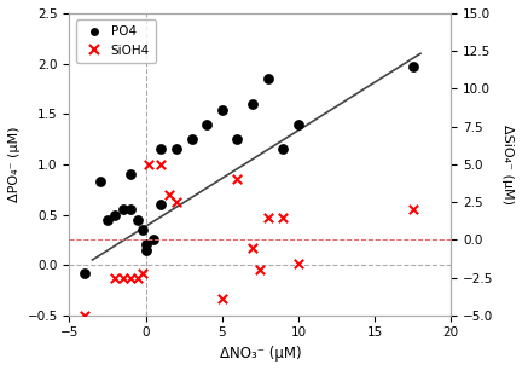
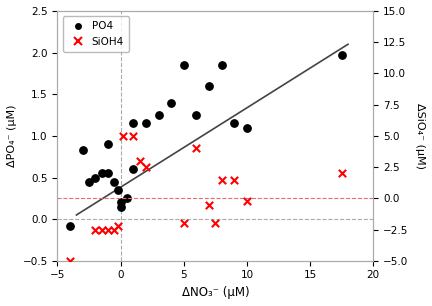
PO4/5: 1.54 -> 1.85
SiOH4/5: -3.9 -> -2.0
PO4/10: 1.40 -> 1.10
SiOH4/10: -1.6 -> -0.2
